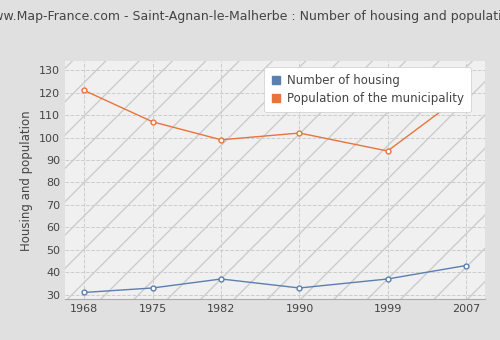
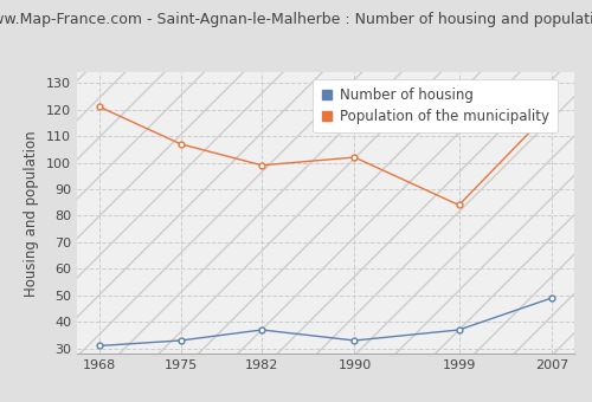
Population of the municipality/1999: 94 -> 84
Number of housing/2007: 43 -> 49
